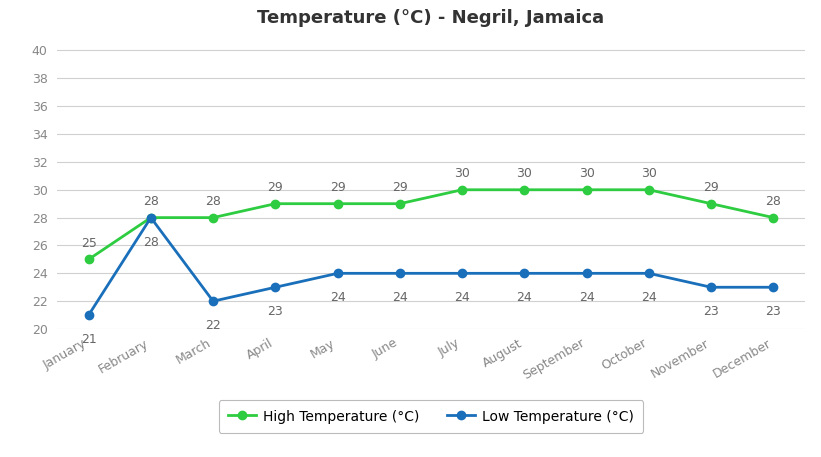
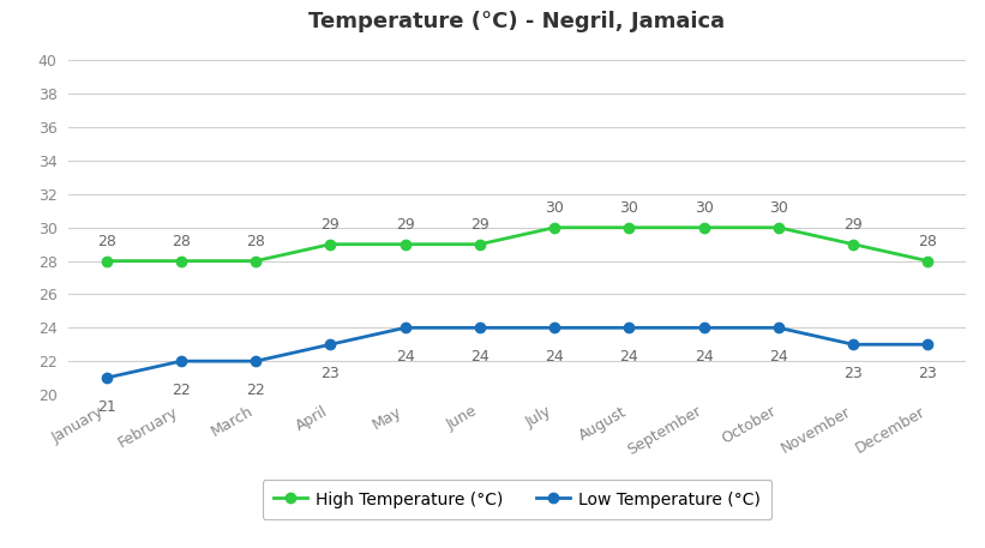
High Temperature (°C)/January: 25 -> 28
Low Temperature (°C)/February: 28 -> 22
